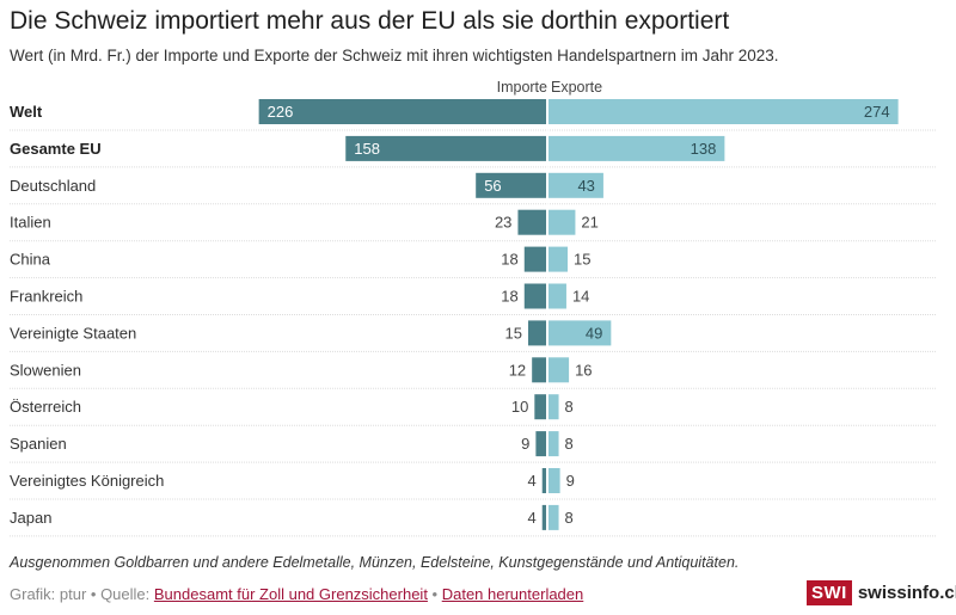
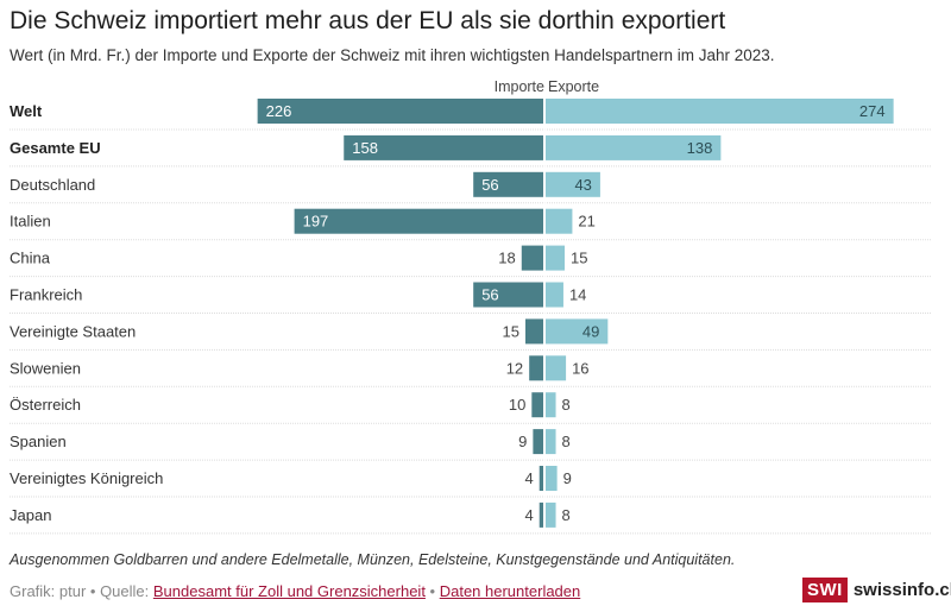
Importe/Italien: 23 -> 197
Importe/Frankreich: 18 -> 56
